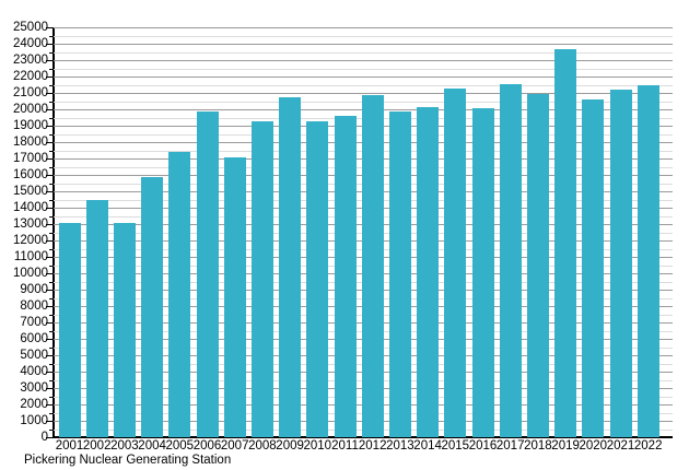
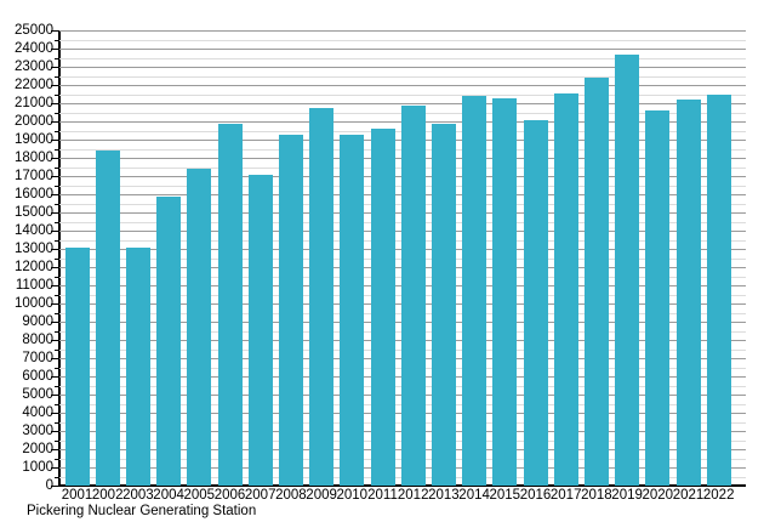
2002: 14500 -> 18400
2014: 20200 -> 21400
2018: 21000 -> 22400
